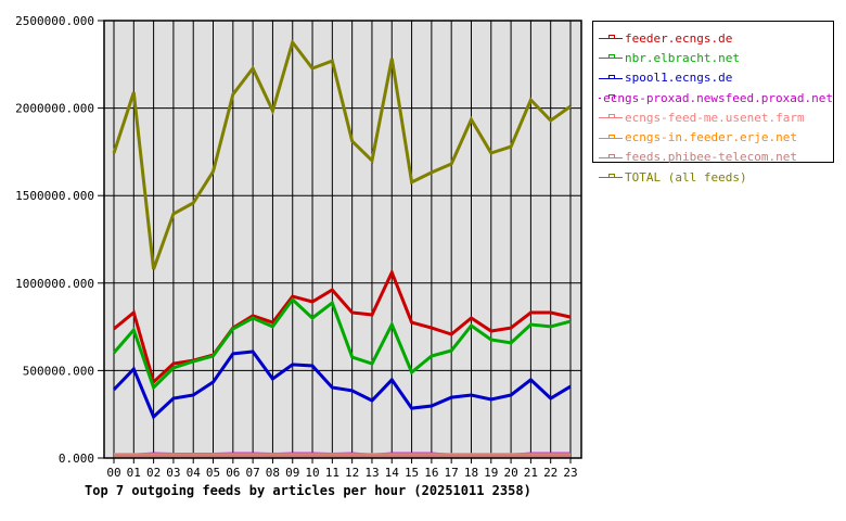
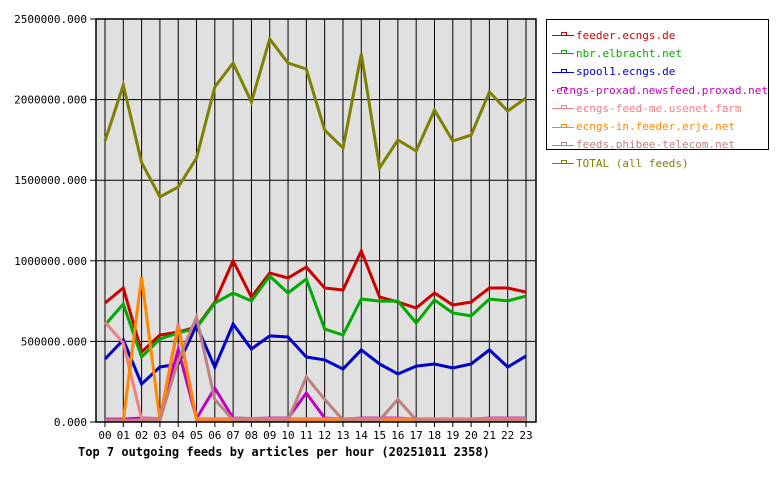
ecngs-feed-me.usenet.farm/00: 20000 -> 620000
ecngs-feed-me.usenet.farm/01: 20000 -> 490000
ecngs-in.feeder.erje.net/02: 10000 -> 900000
TOTAL (all feeds)/02: 1080000 -> 1610000
ecngs-proxad.newsfeed.proxad.net/04: 20000 -> 450000
ecngs-feed-me.usenet.farm/04: 20000 -> 610000
ecngs-in.feeder.erje.net/04: 10000 -> 590000
feeds.phibee-telecom.net/04: 10000 -> 380000
spool1.ecngs.de/05: 430000 -> 600000
feeds.phibee-telecom.net/05: 10000 -> 650000
spool1.ecngs.de/06: 600000 -> 340000
ecngs-proxad.newsfeed.proxad.net/06: 20000 -> 210000
feeds.phibee-telecom.net/06: 10000 -> 140000
feeder.ecngs.de/07: 810000 -> 1000000
ecngs-proxad.newsfeed.proxad.net/11: 20000 -> 180000
feeds.phibee-telecom.net/11: 10000 -> 280000
TOTAL (all feeds)/11: 2270000 -> 2190000
feeds.phibee-telecom.net/12: 10000 -> 140000
nbr.elbracht.net/15: 490000 -> 750000
spool1.ecngs.de/15: 280000 -> 360000
nbr.elbracht.net/16: 580000 -> 750000
feeds.phibee-telecom.net/16: 10000 -> 140000
TOTAL (all feeds)/16: 1630000 -> 1750000
